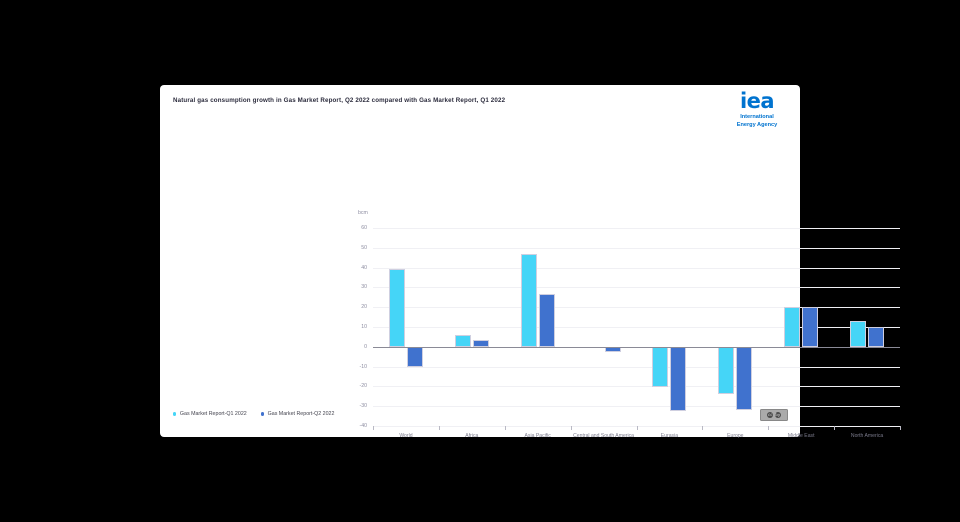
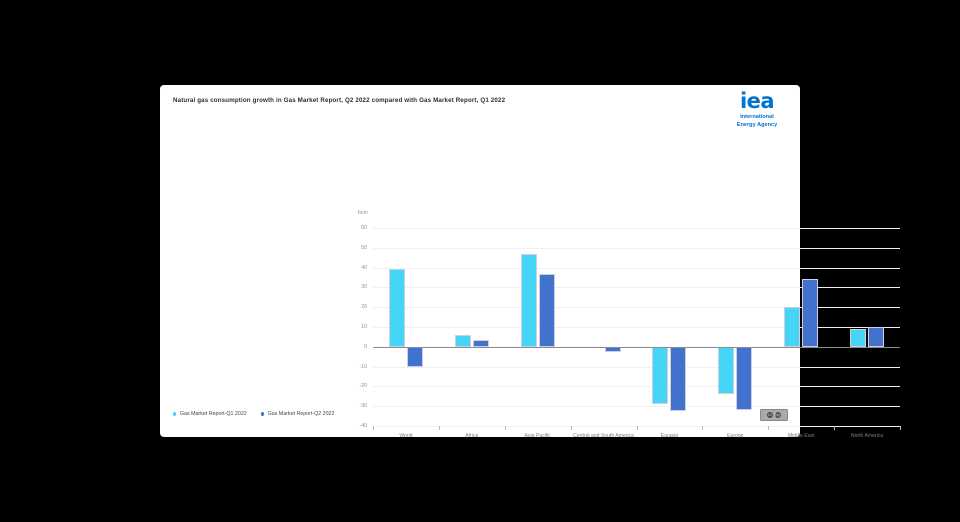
Gas Market Report-Q2 2022/Asia Pacific: 26 -> 37
Gas Market Report-Q1 2022/Eurasia: -20 -> -29
Gas Market Report-Q2 2022/Middle East: 20 -> 34
Gas Market Report-Q1 2022/North America: 13 -> 9
